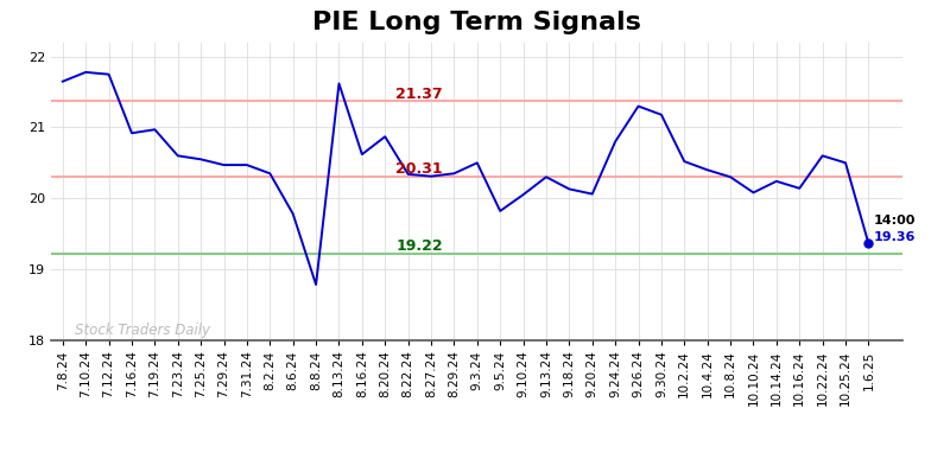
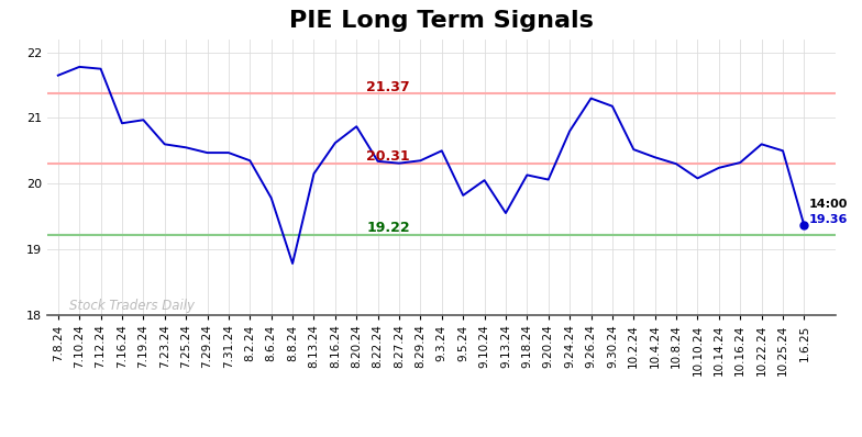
8.13.24: 21.62 -> 20.15
9.13.24: 20.30 -> 19.55
10.16.24: 20.14 -> 20.32
